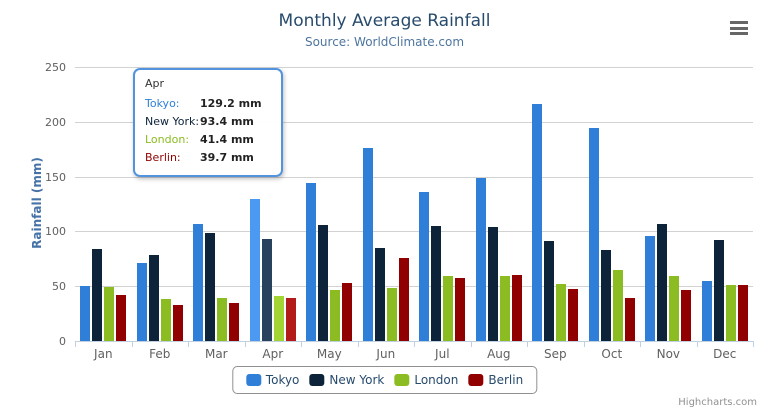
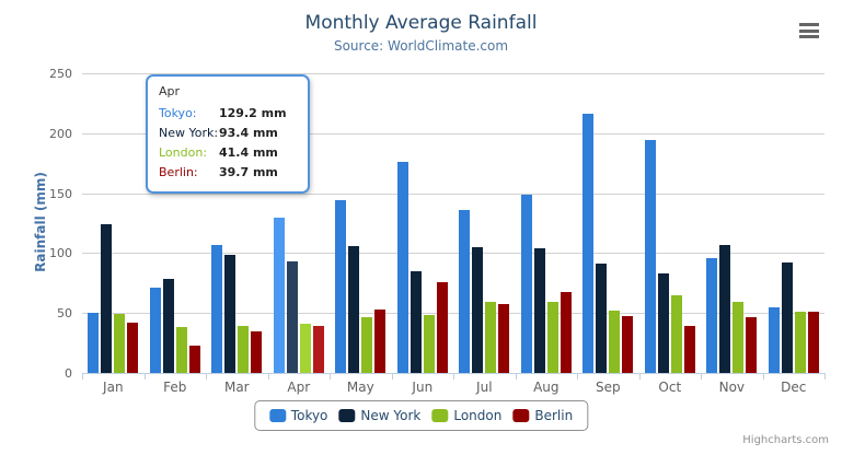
New York/Jan: 84 -> 124
Berlin/Feb: 33 -> 23
Berlin/Aug: 60 -> 68
